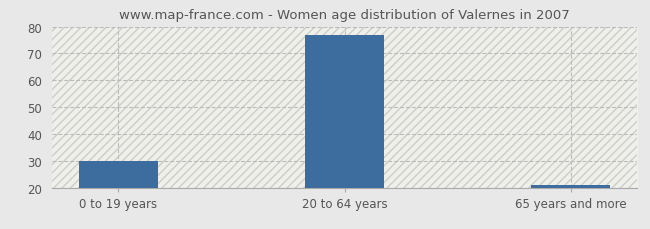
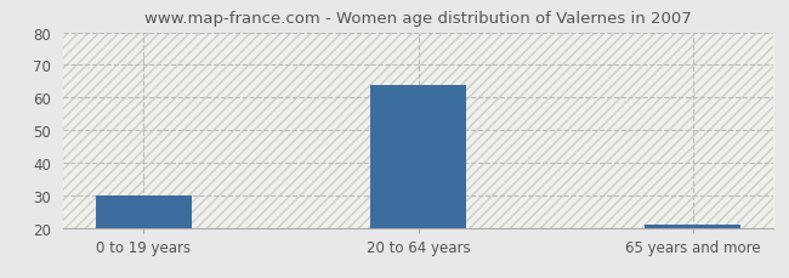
20 to 64 years: 77 -> 64
